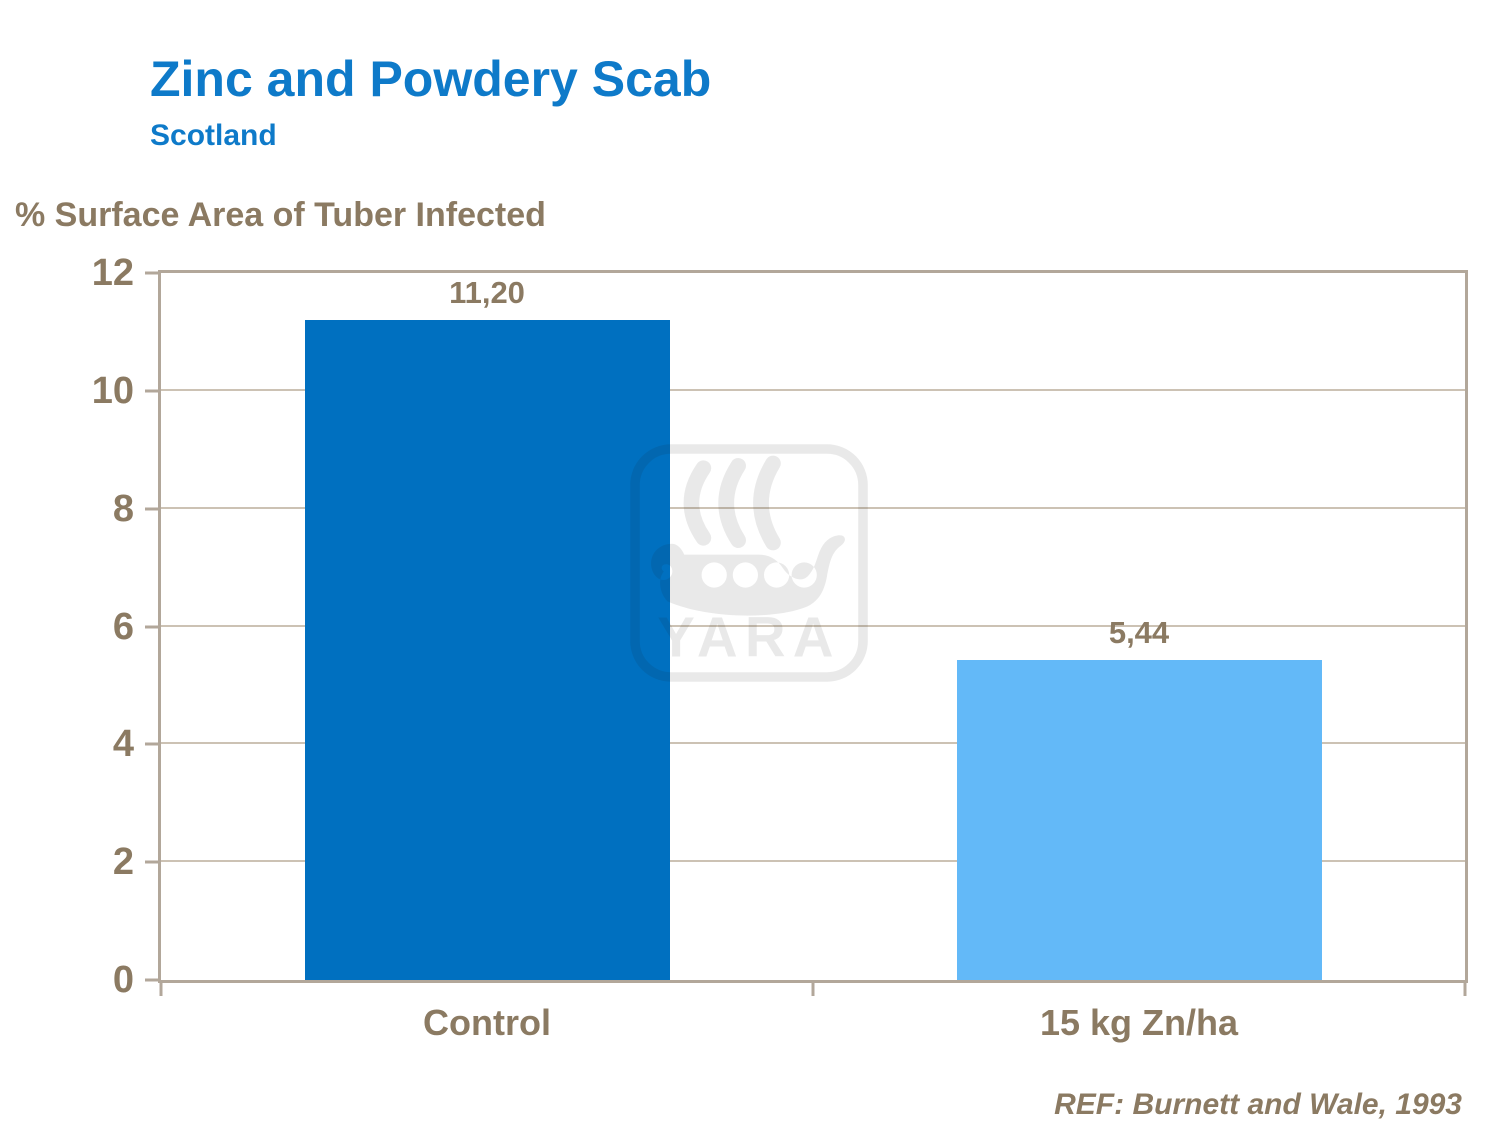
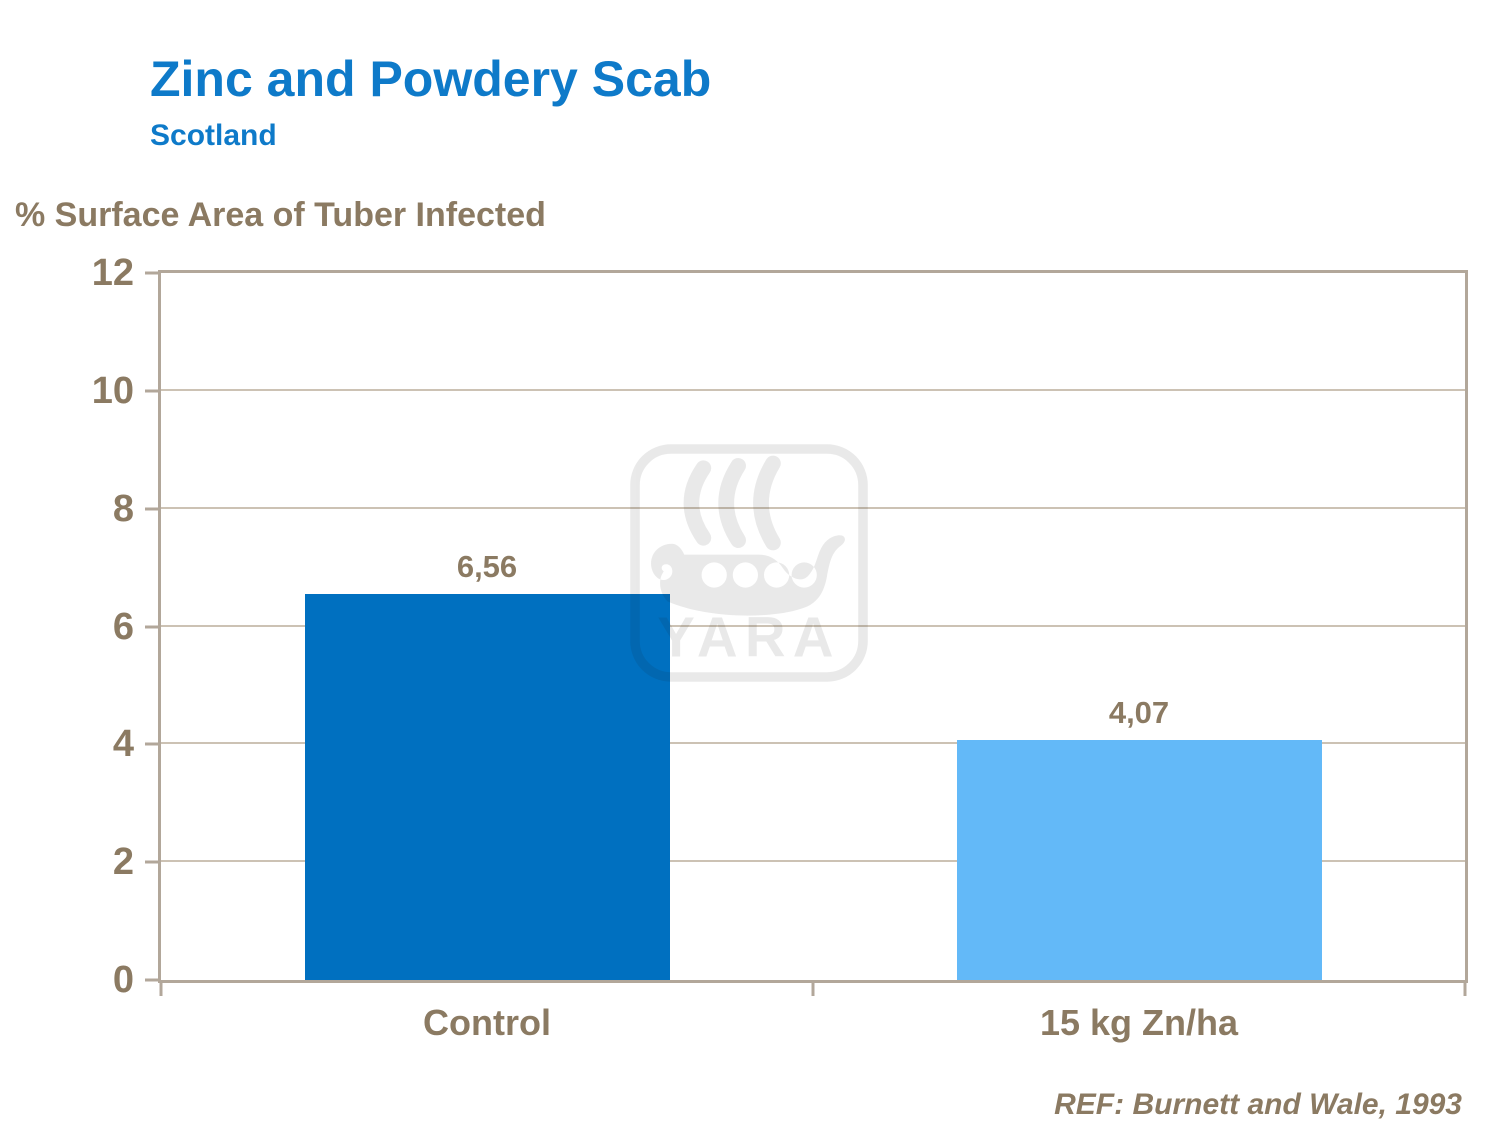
Control: 11,20 -> 6,56
15 kg Zn/ha: 5,44 -> 4,07
